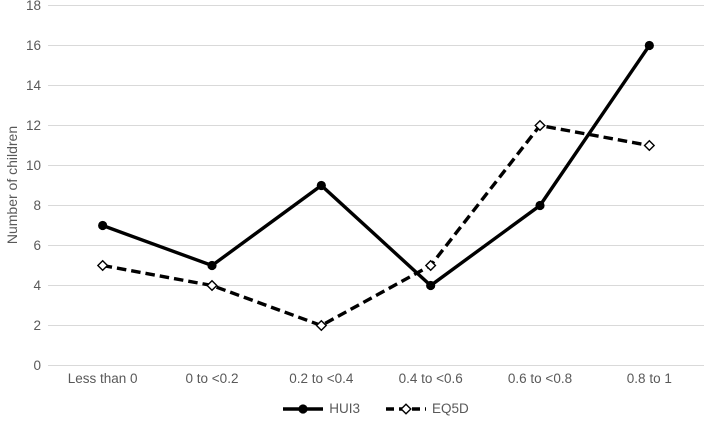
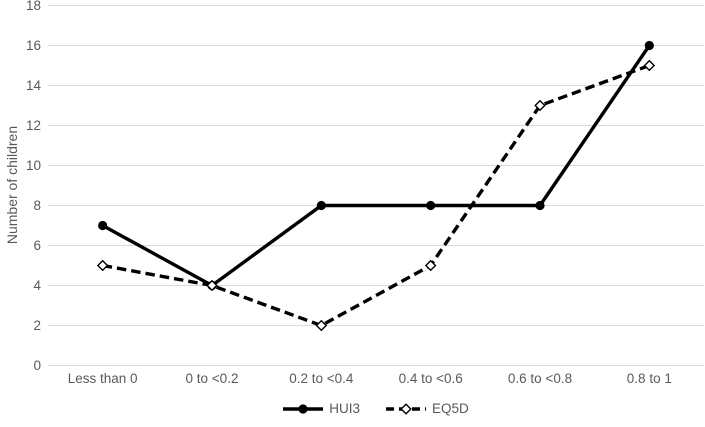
HUI3/0 to <0.2: 5 -> 4
HUI3/0.2 to <0.4: 9 -> 8
HUI3/0.4 to <0.6: 4 -> 8
EQ5D/0.6 to <0.8: 12 -> 13
EQ5D/0.8 to 1: 11 -> 15
